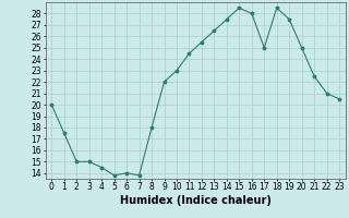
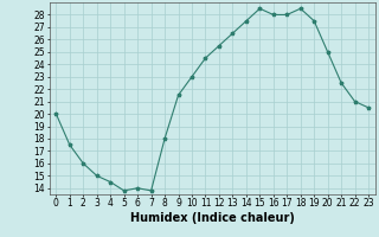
2: 15.0 -> 16.0
9: 22.0 -> 21.5
17: 25.0 -> 28.0
